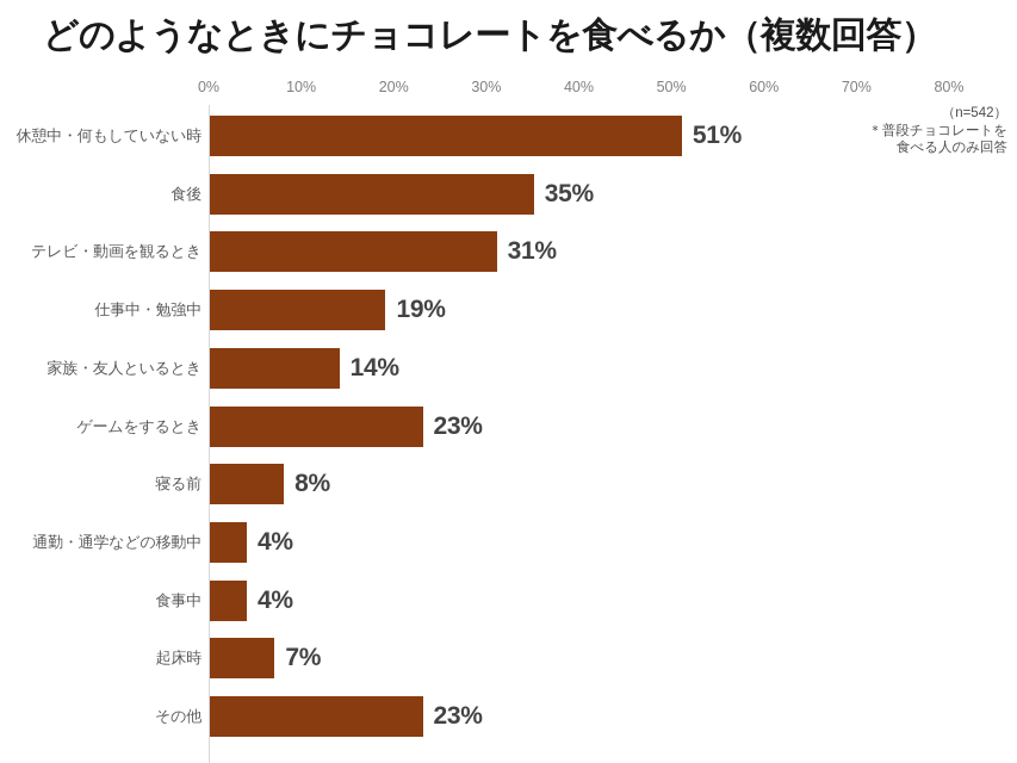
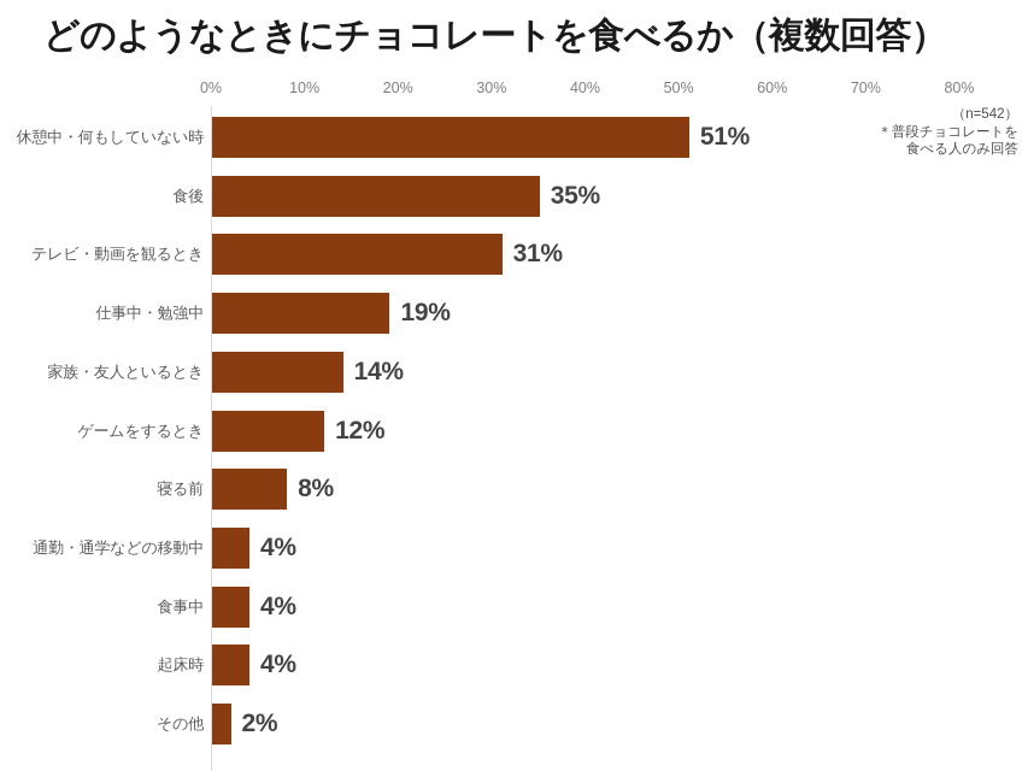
ゲームをするとき: 23% -> 12%
起床時: 7% -> 4%
その他: 23% -> 2%
